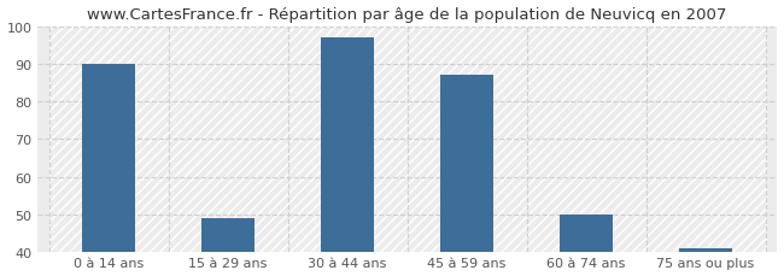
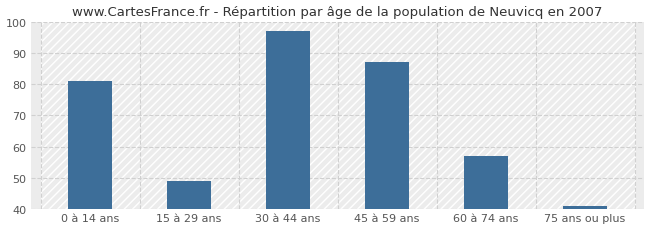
0 à 14 ans: 90 -> 81
60 à 74 ans: 50 -> 57
